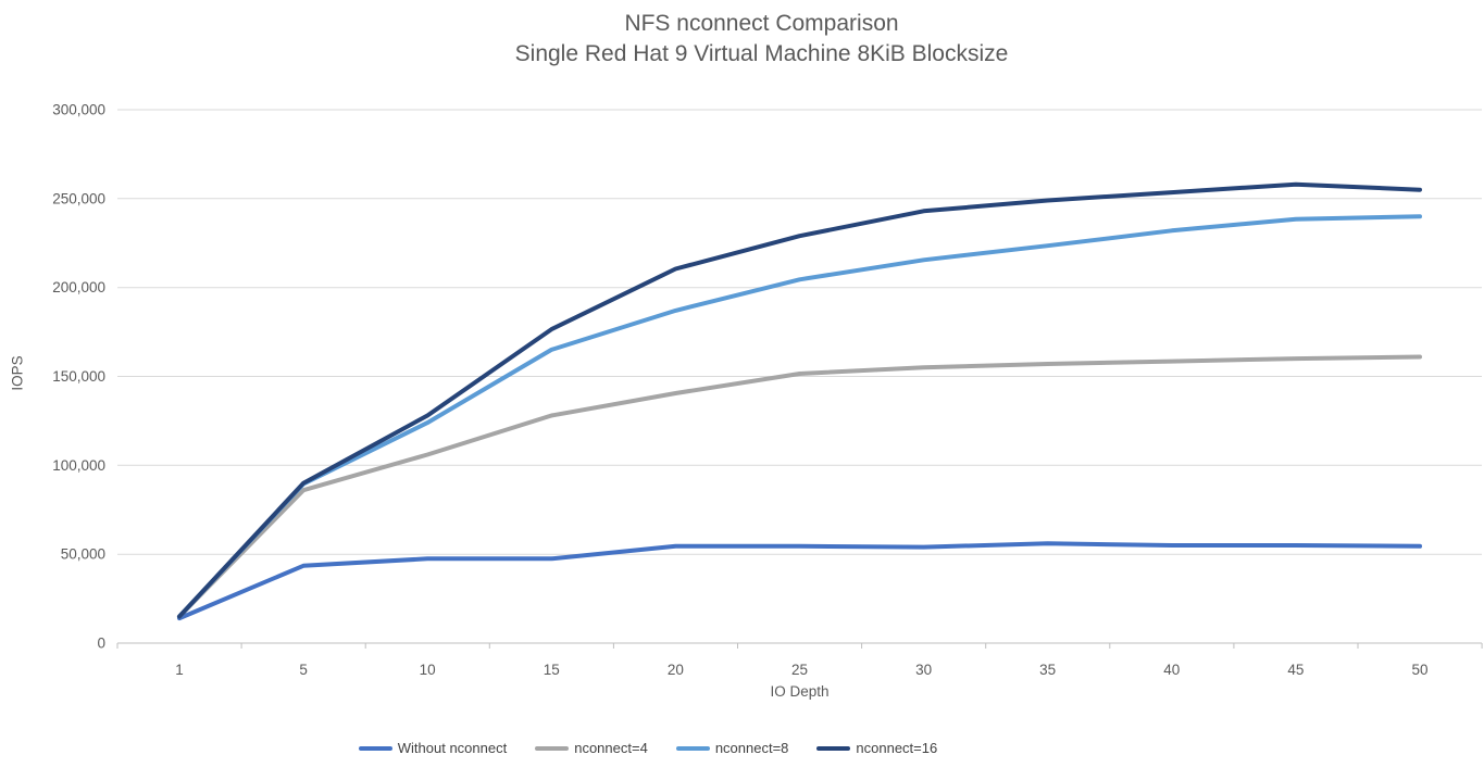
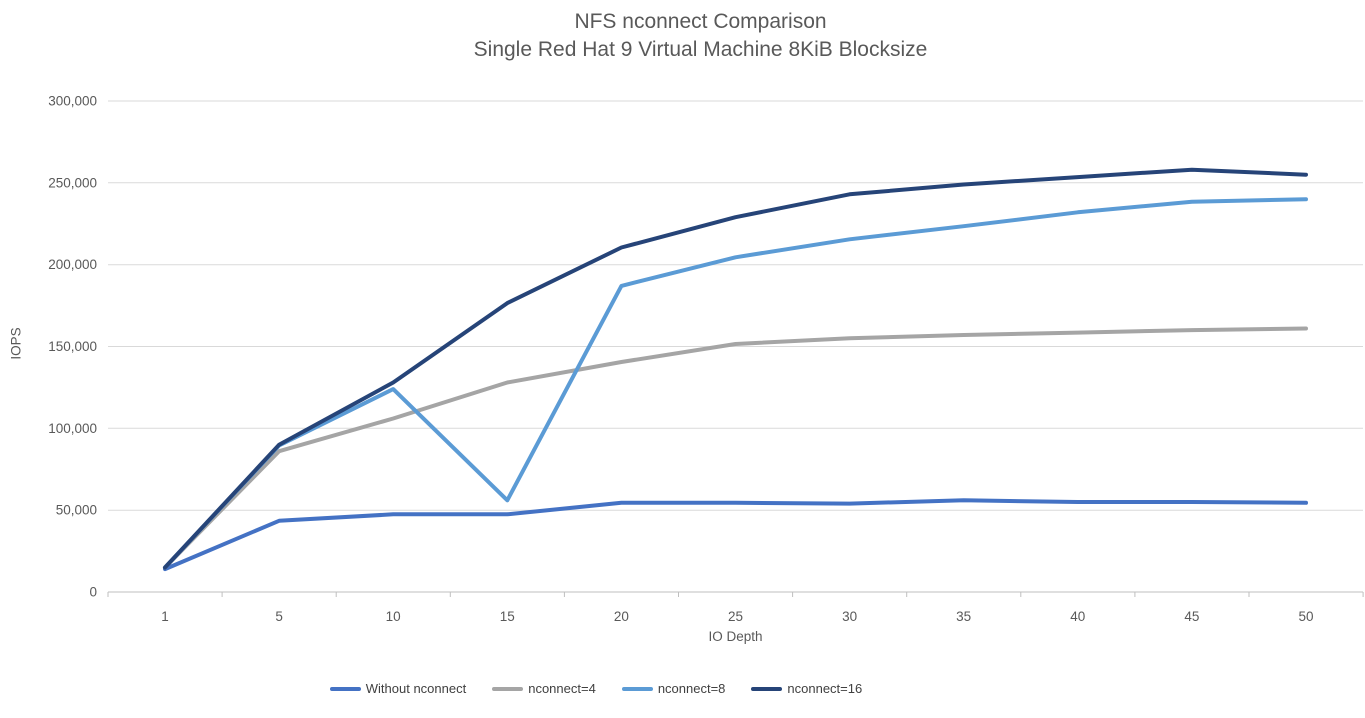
nconnect=8/15: 165000 -> 56000
